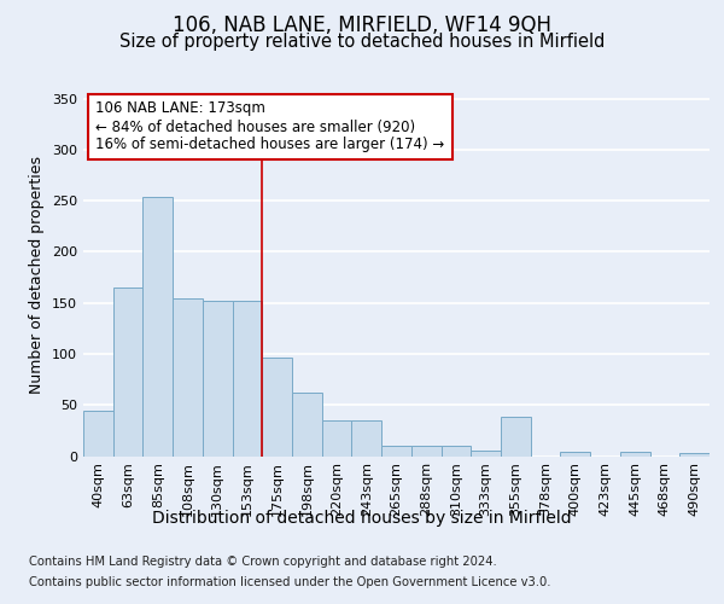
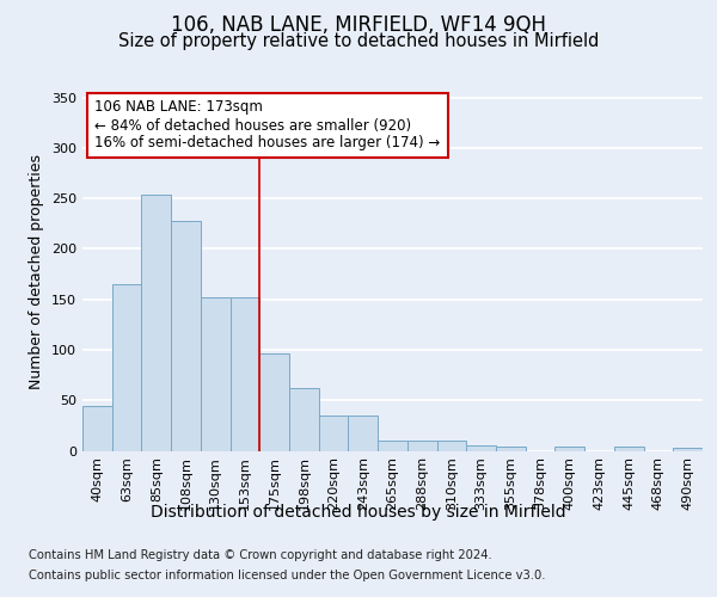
108sqm: 154 -> 228
355sqm: 38 -> 4
